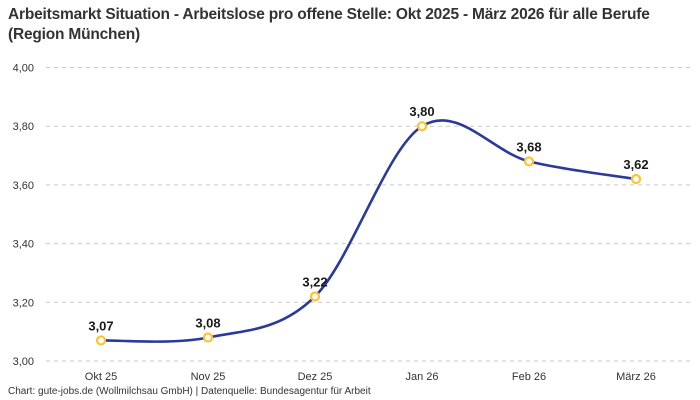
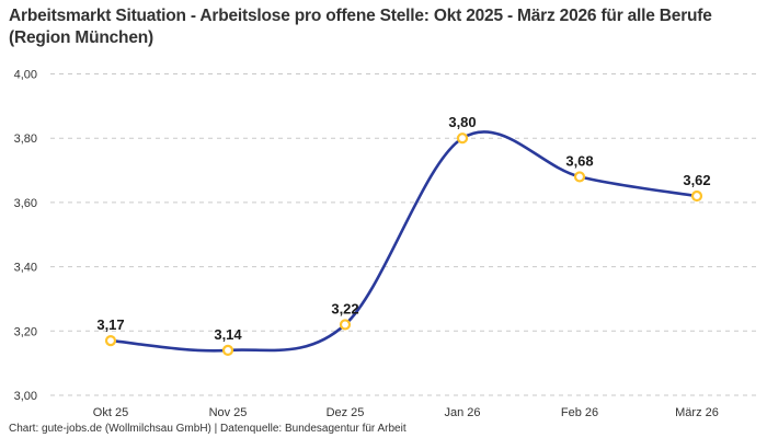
Okt 25: 3,07 -> 3,17
Nov 25: 3,08 -> 3,14
